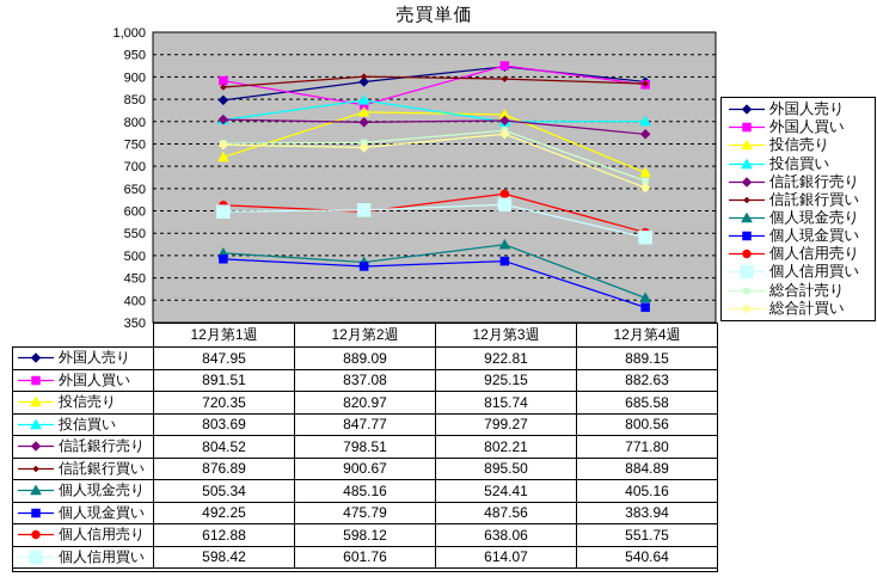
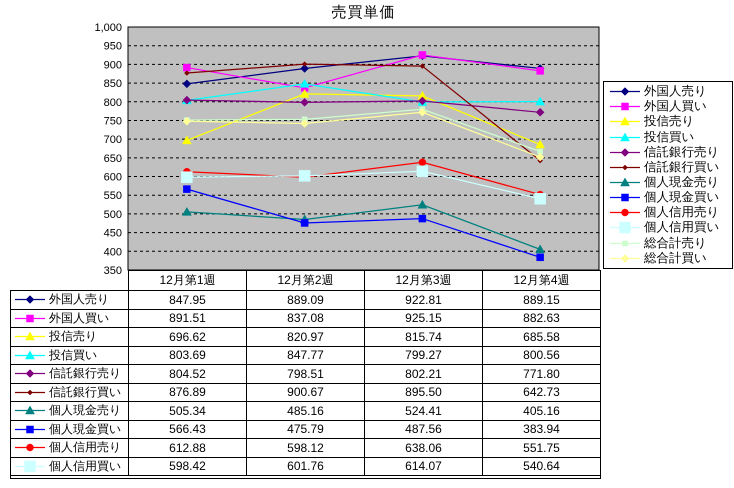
投信売り/12月第1週: 720.35 -> 696.62
個人現金買い/12月第1週: 492.25 -> 566.43
信託銀行買い/12月第4週: 884.89 -> 642.73
